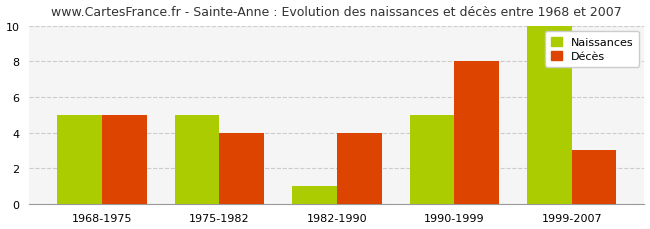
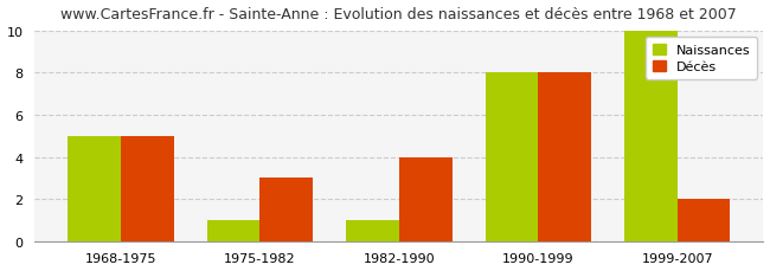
Naissances/1975-1982: 5 -> 1
Décès/1975-1982: 4 -> 3
Naissances/1990-1999: 5 -> 8
Décès/1999-2007: 3 -> 2
